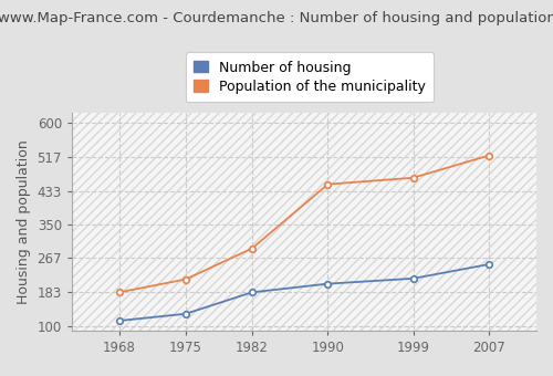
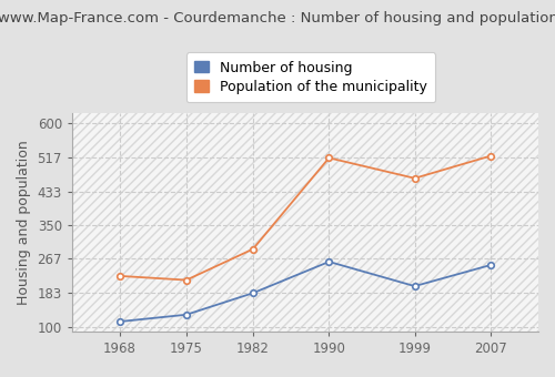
Population of the municipality/1968: 183 -> 225
Number of housing/1990: 204 -> 260
Population of the municipality/1990: 449 -> 515
Number of housing/1999: 217 -> 200
